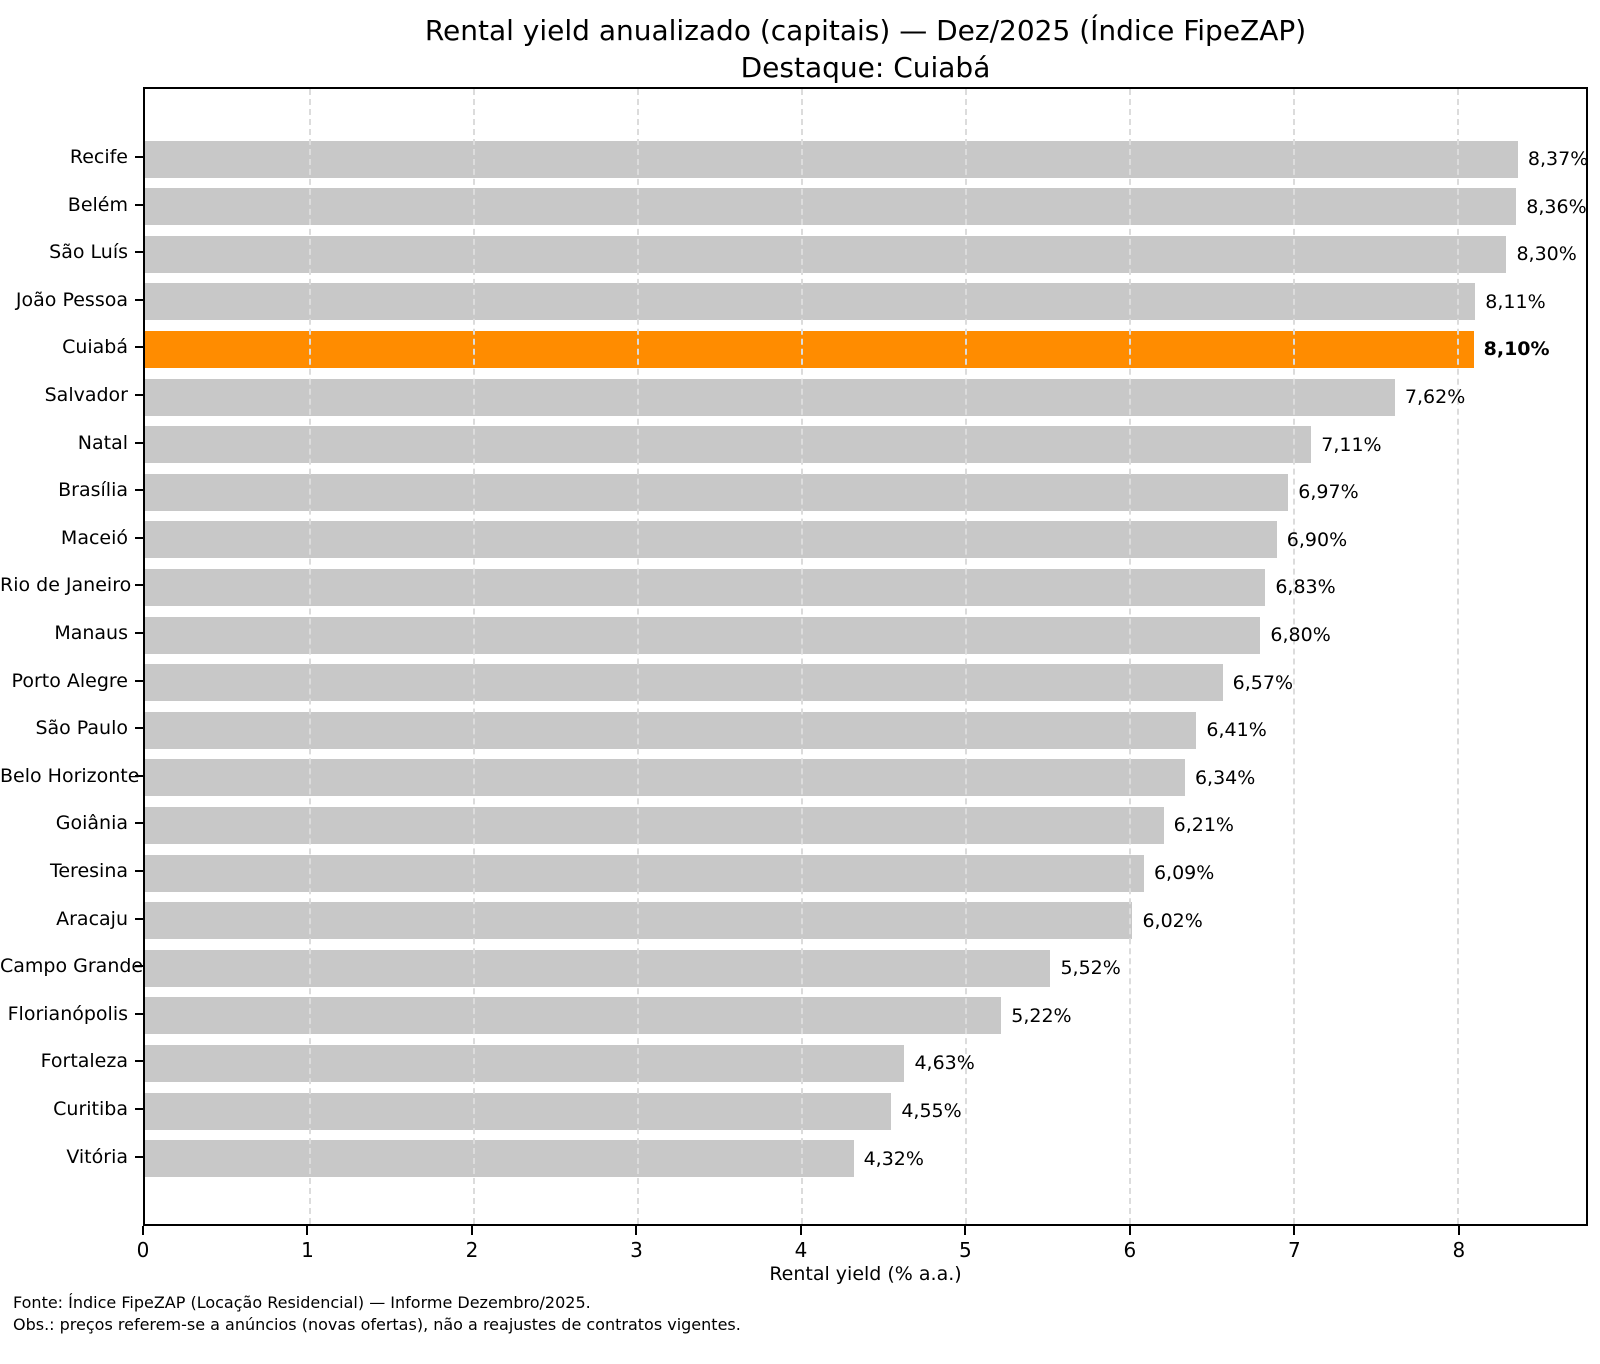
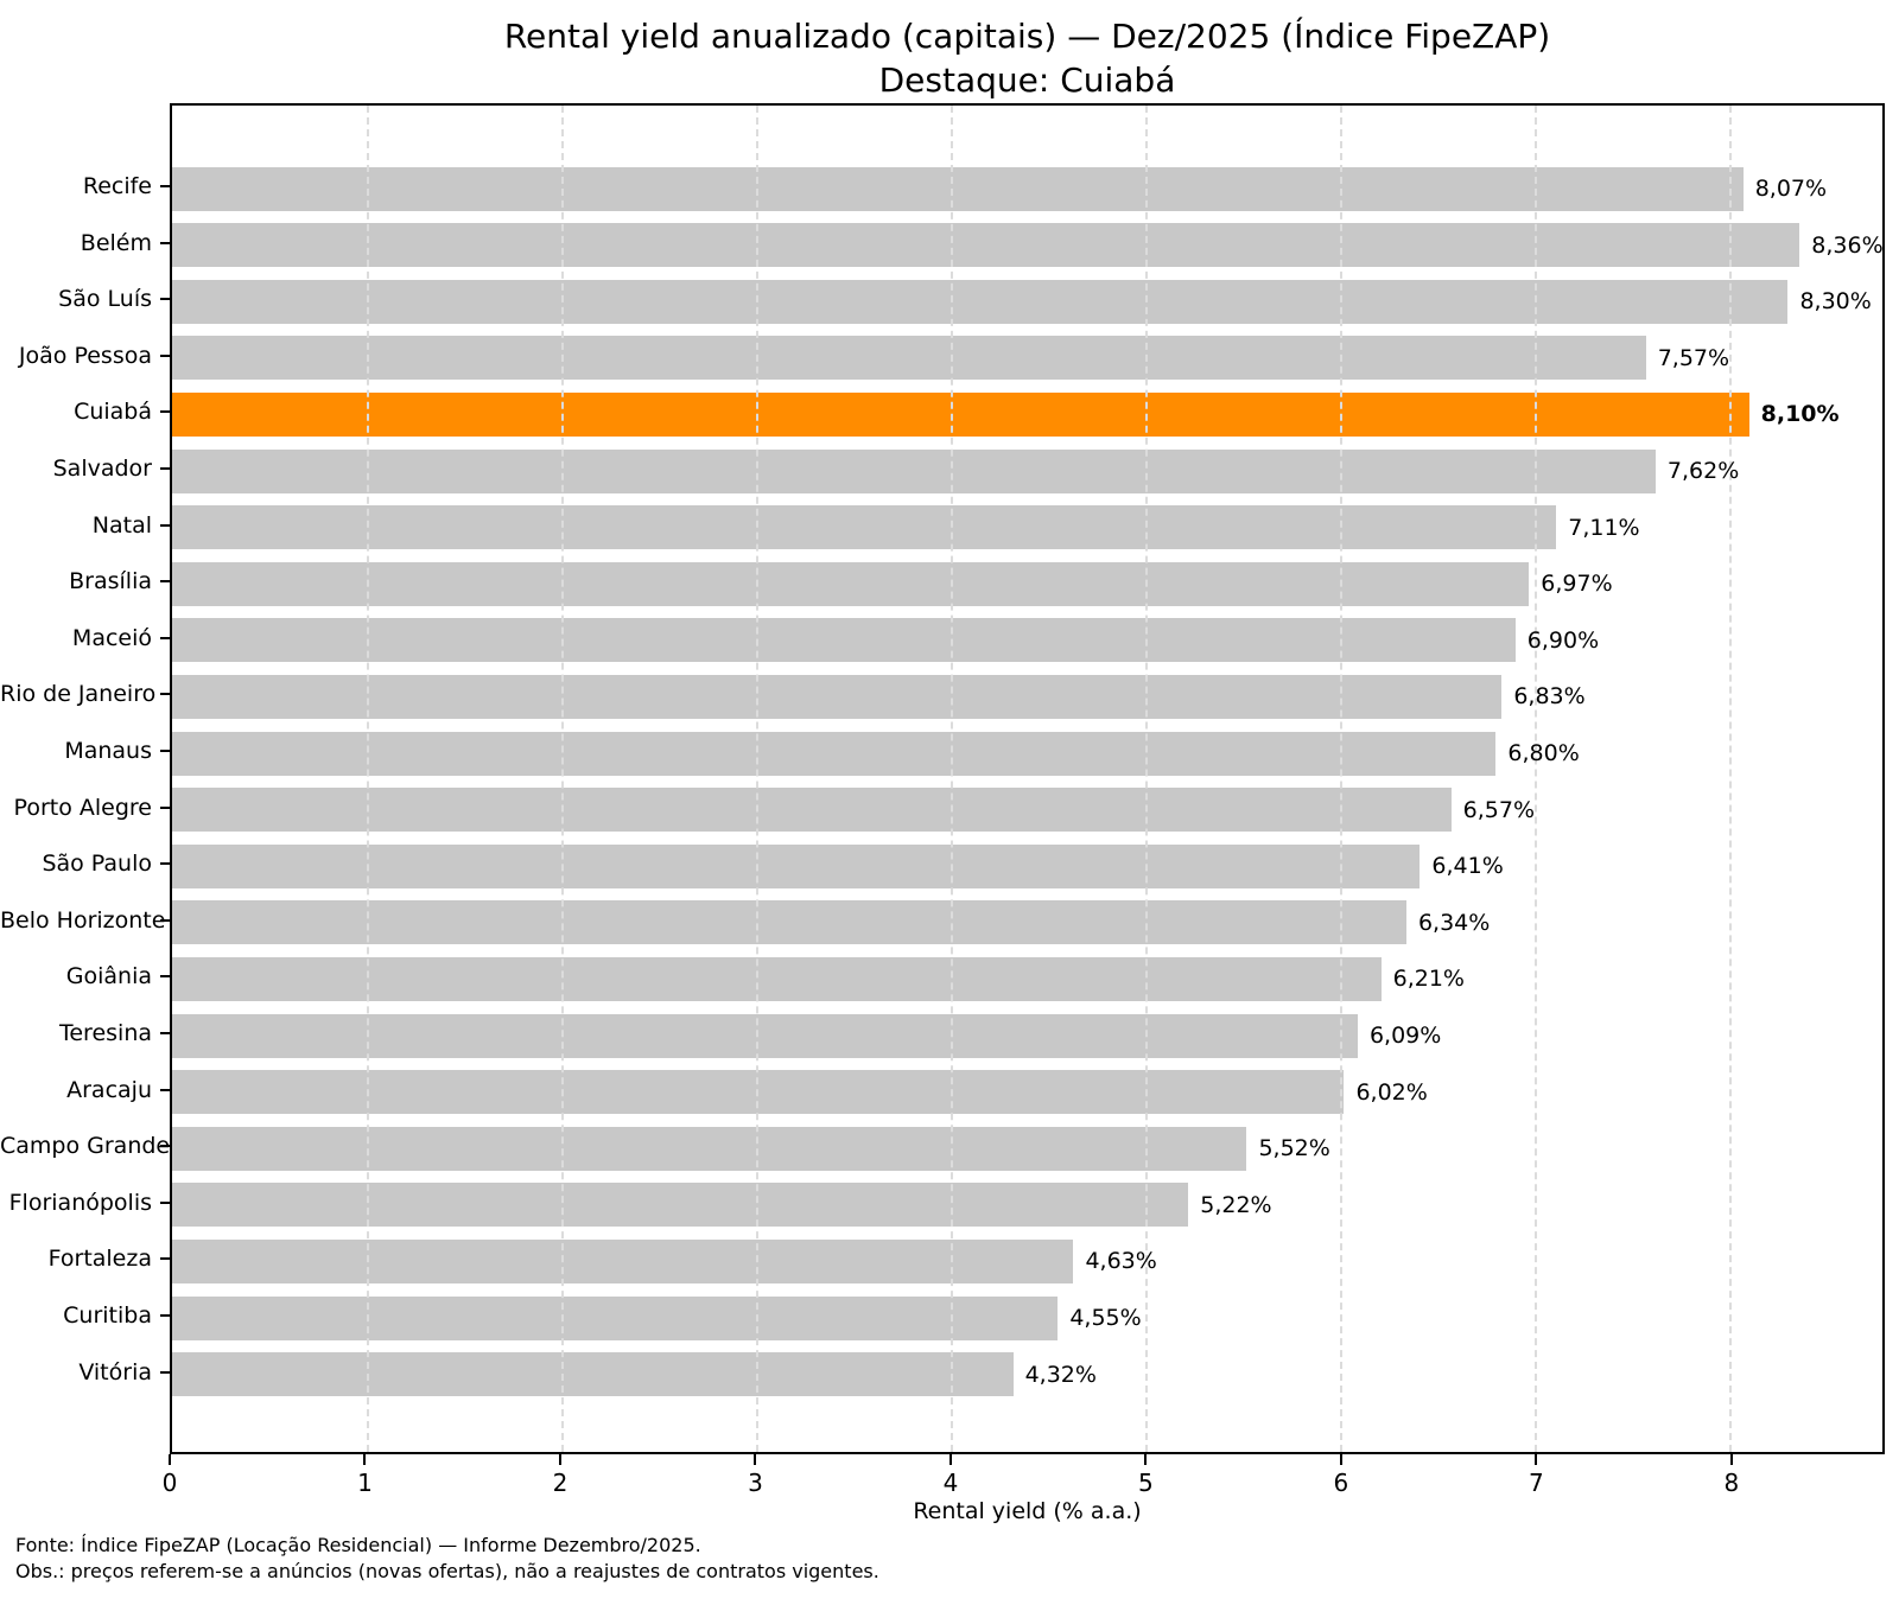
Recife: 8,37% -> 8,07%
João Pessoa: 8,11% -> 7,57%
